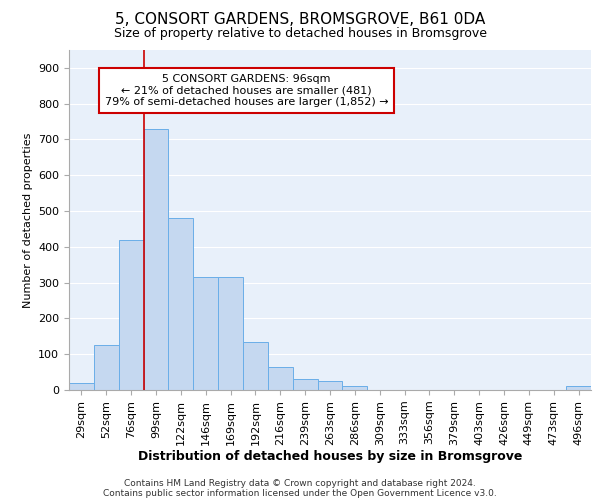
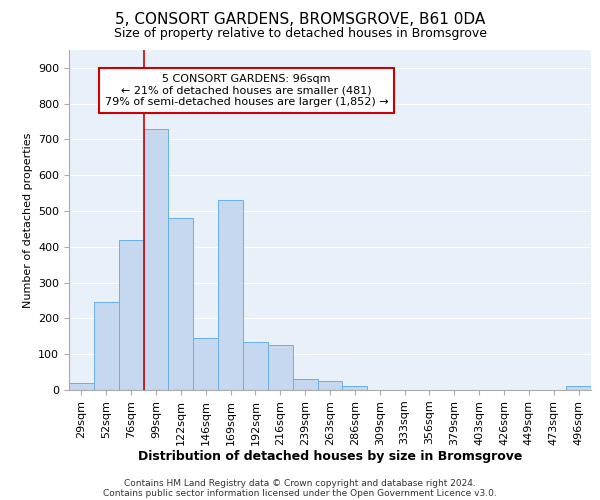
52sqm: 125 -> 245
146sqm: 315 -> 145
169sqm: 315 -> 530
216sqm: 65 -> 125
